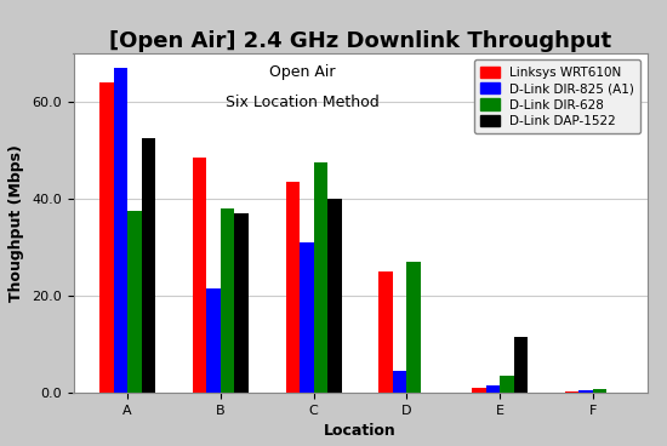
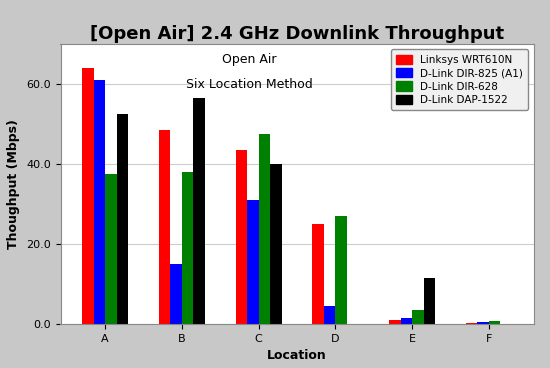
D-Link DIR-825 (A1)/A: 67.0 -> 61.0
D-Link DIR-825 (A1)/B: 21.5 -> 15.0
D-Link DAP-1522/B: 37.0 -> 56.5
